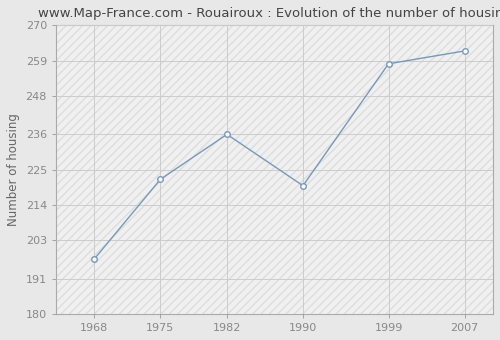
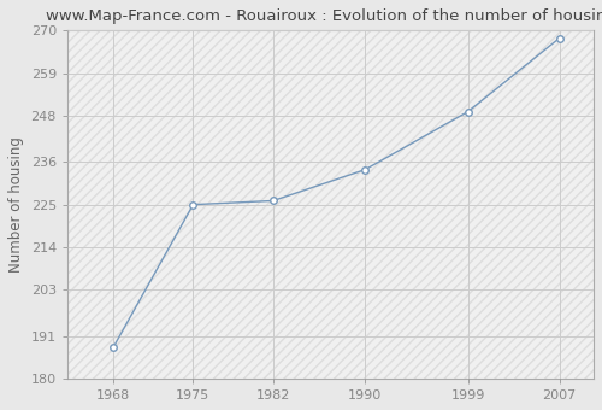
1968: 197 -> 188
1975: 222 -> 225
1982: 236 -> 226
1990: 220 -> 234
1999: 258 -> 249
2007: 262 -> 268
